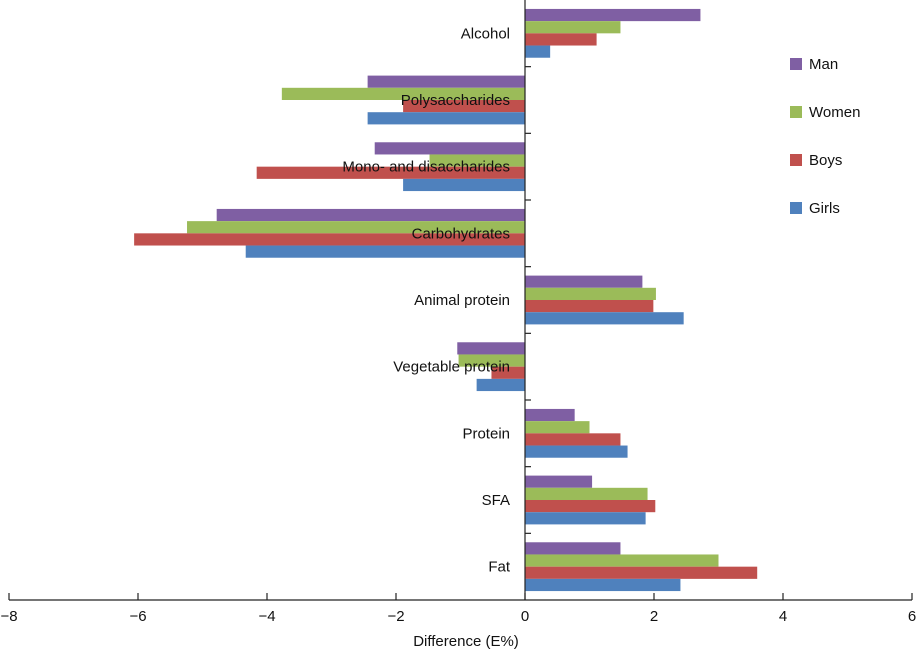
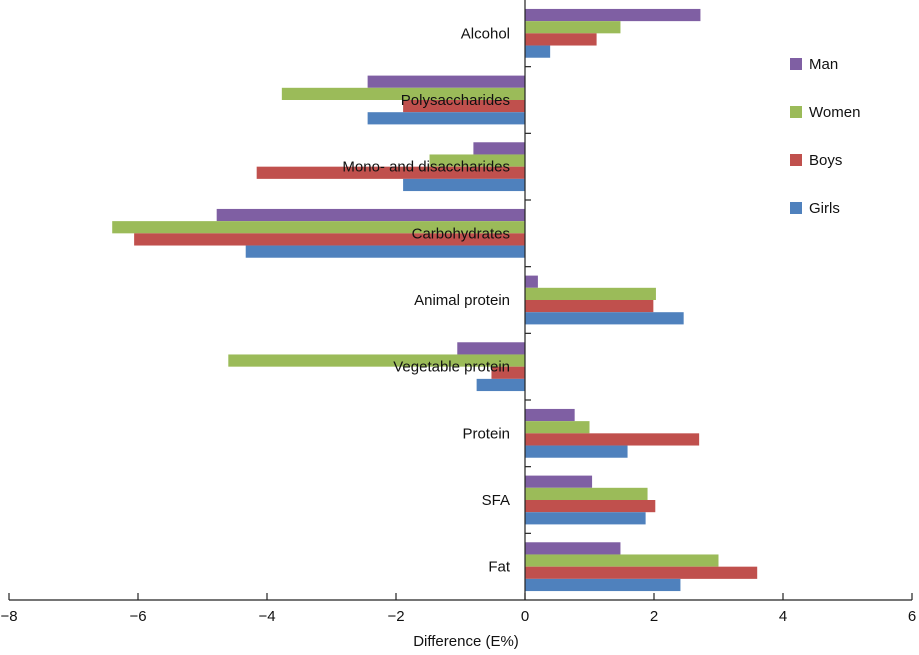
Man/Mono- and disaccharides: -2.3 -> -0.8
Women/Carbohydrates: -5.2 -> -6.4
Man/Animal protein: 1.8 -> 0.2
Women/Vegetable protein: -1.0 -> -4.6
Boys/Protein: 1.5 -> 2.7
